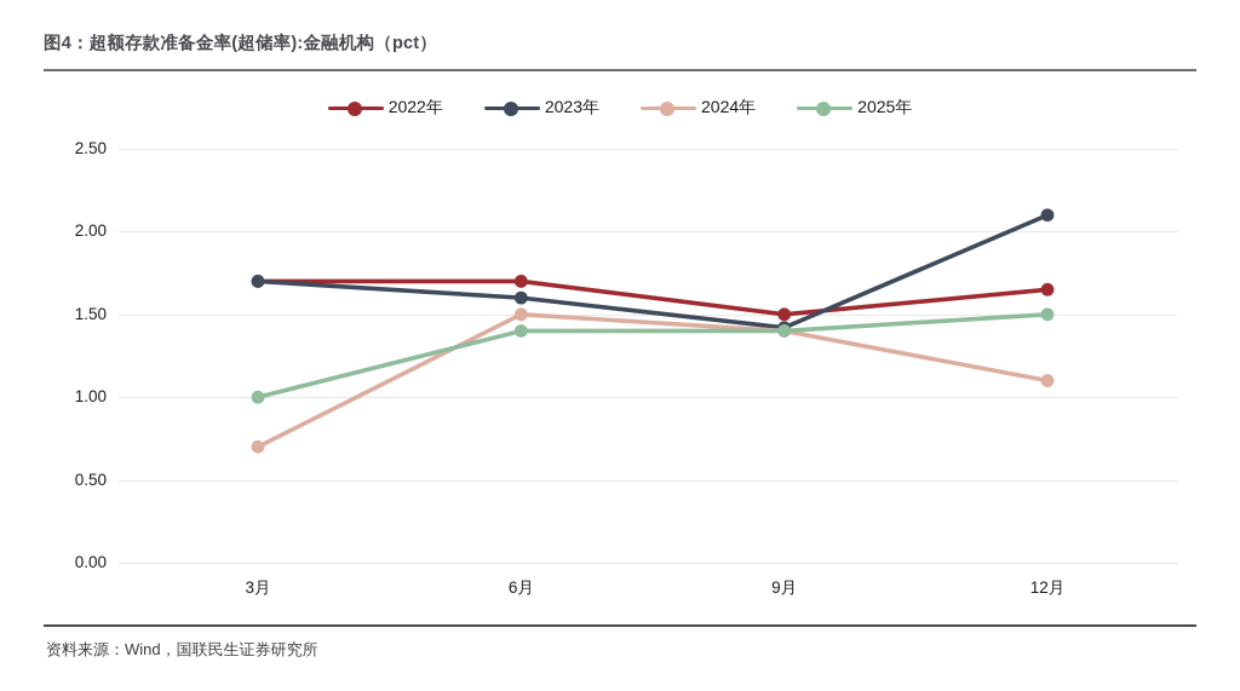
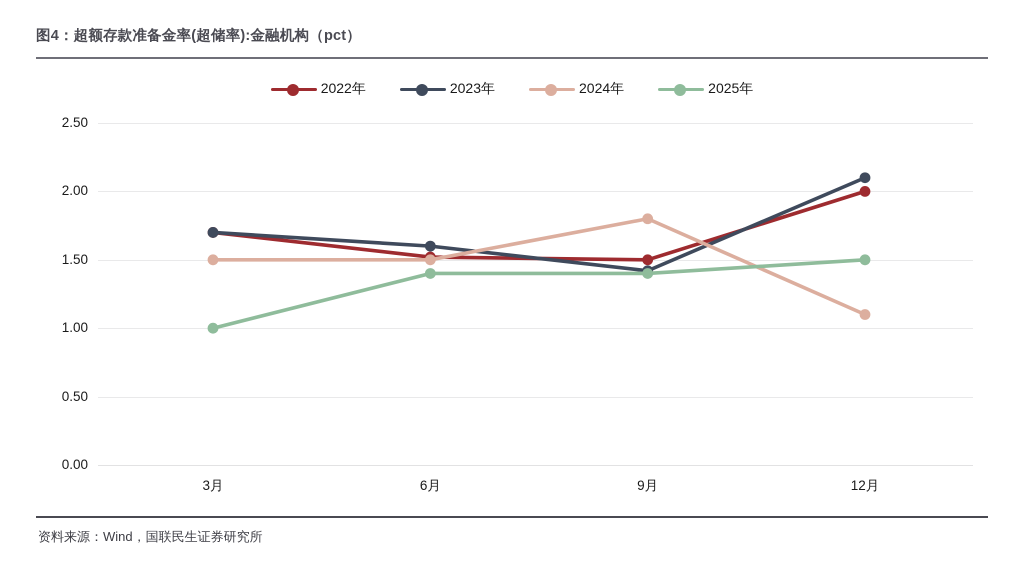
2024年/3月: 0.7 -> 1.5
2022年/6月: 1.70 -> 1.52
2024年/9月: 1.4 -> 1.8
2022年/12月: 1.65 -> 2.00
